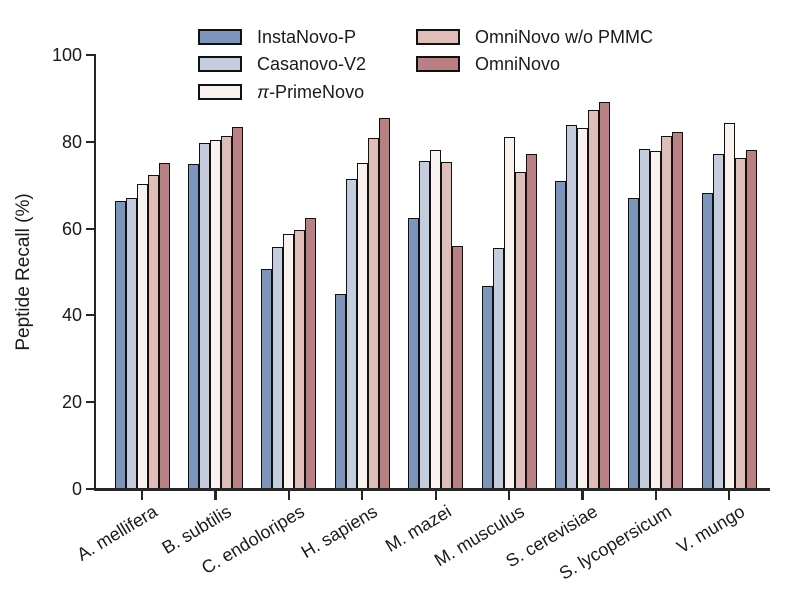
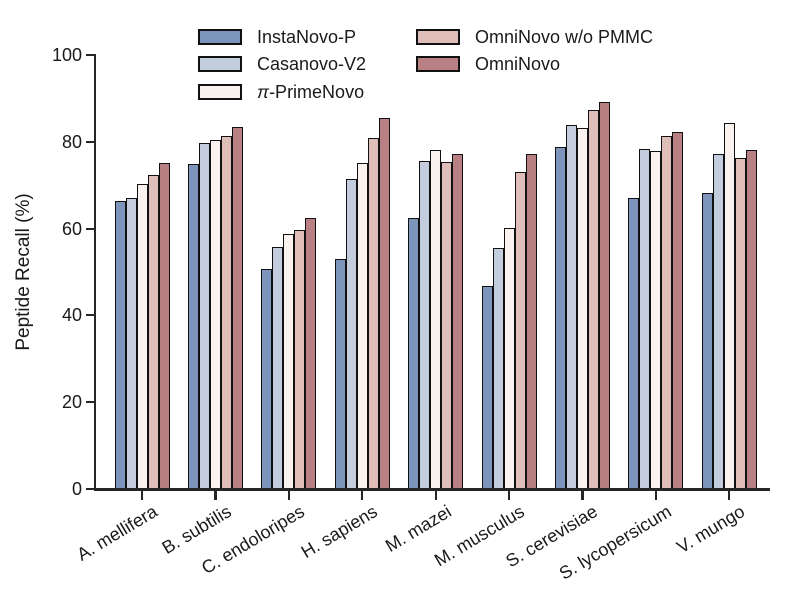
InstaNovo-P/H. sapiens: 45 -> 53
OmniNovo/M. mazei: 56 -> 77
π-PrimeNovo/M. musculus: 81 -> 60
InstaNovo-P/S. cerevisiae: 71 -> 79
